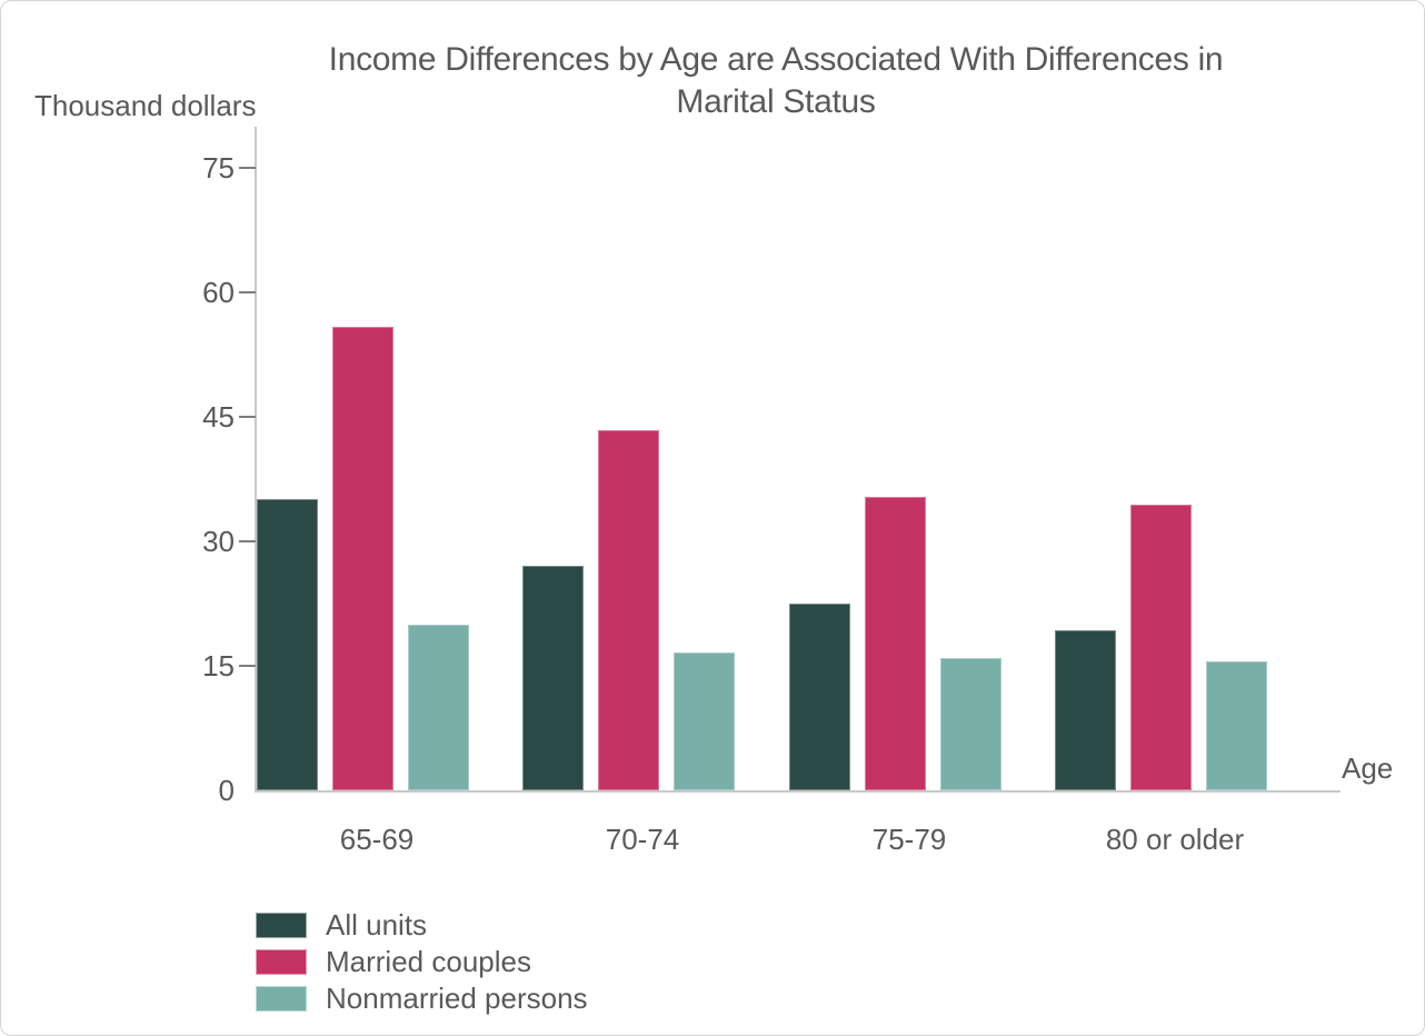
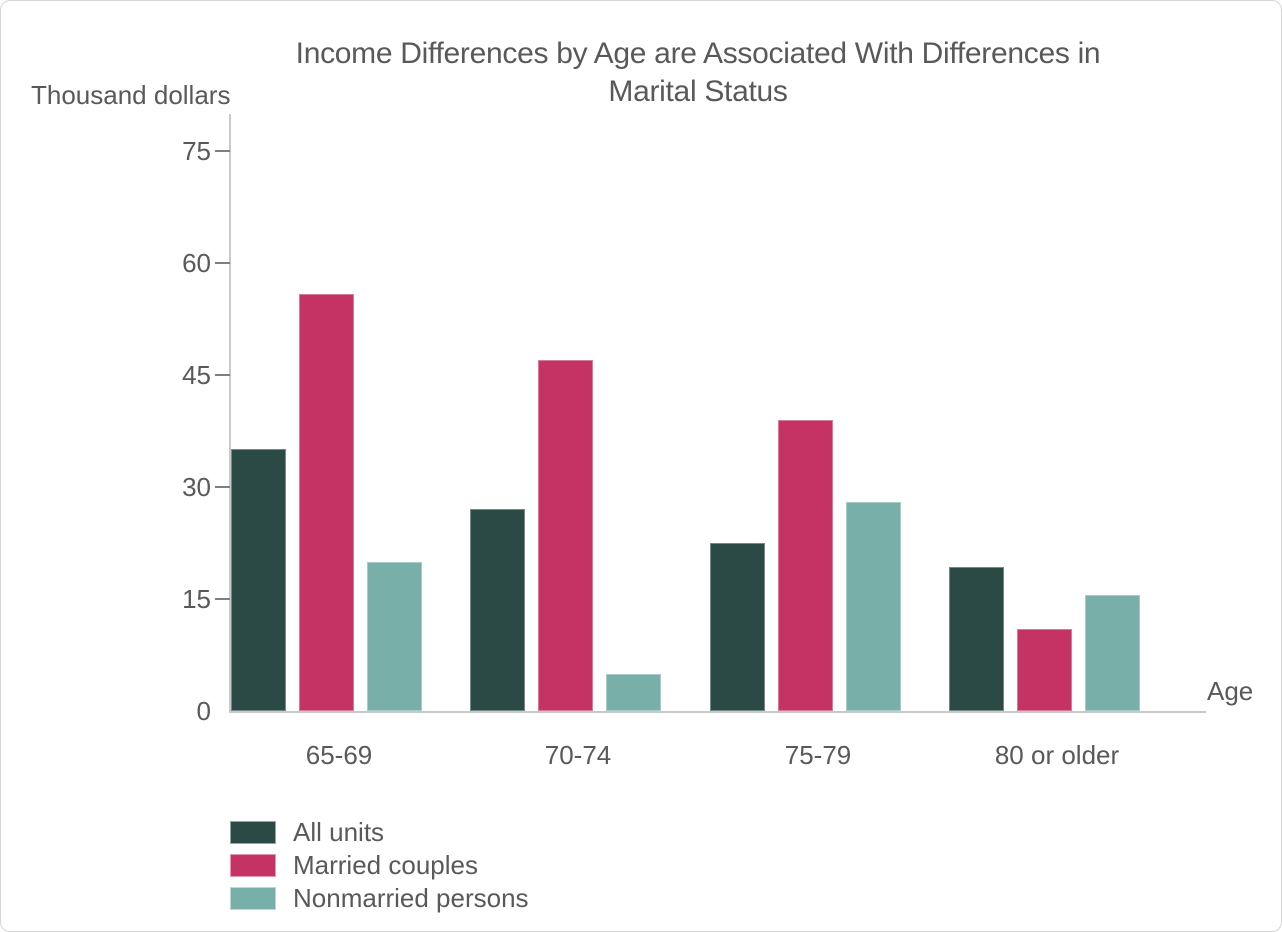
Married couples/70-74: 43 -> 47
Nonmarried persons/70-74: 17 -> 5
Married couples/75-79: 35 -> 39
Nonmarried persons/75-79: 16 -> 28
Married couples/80 or older: 34 -> 11
